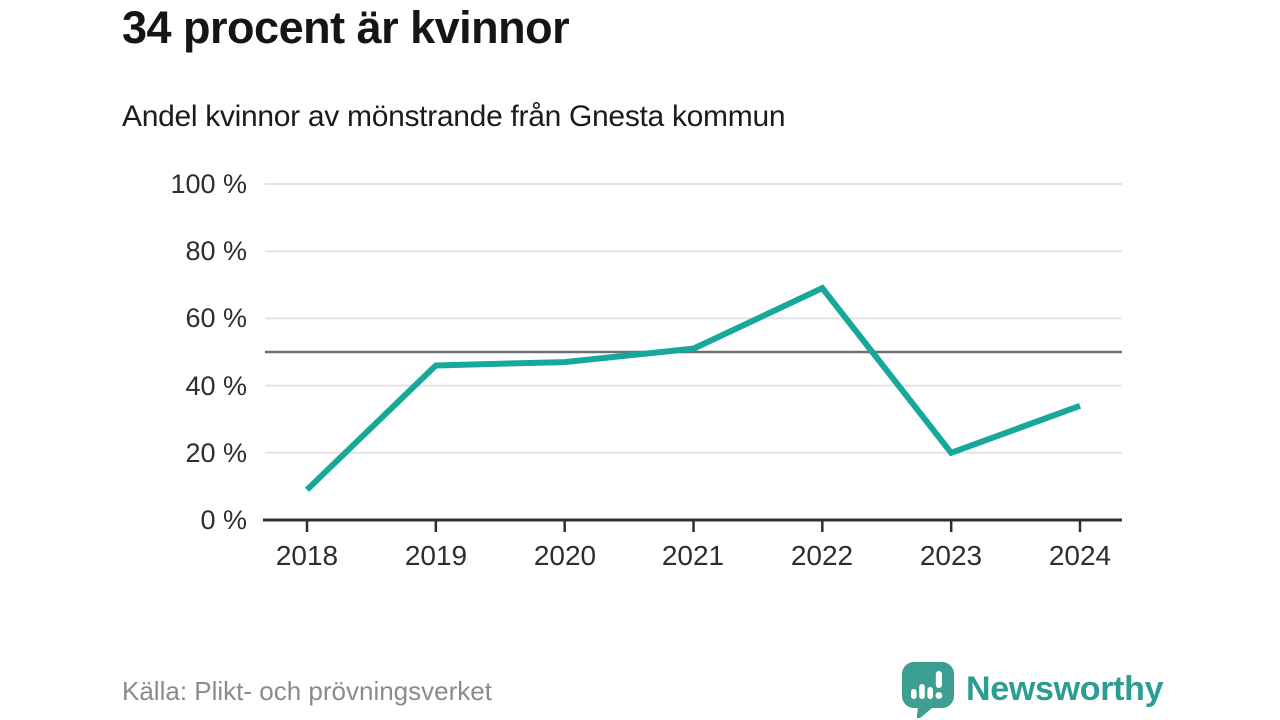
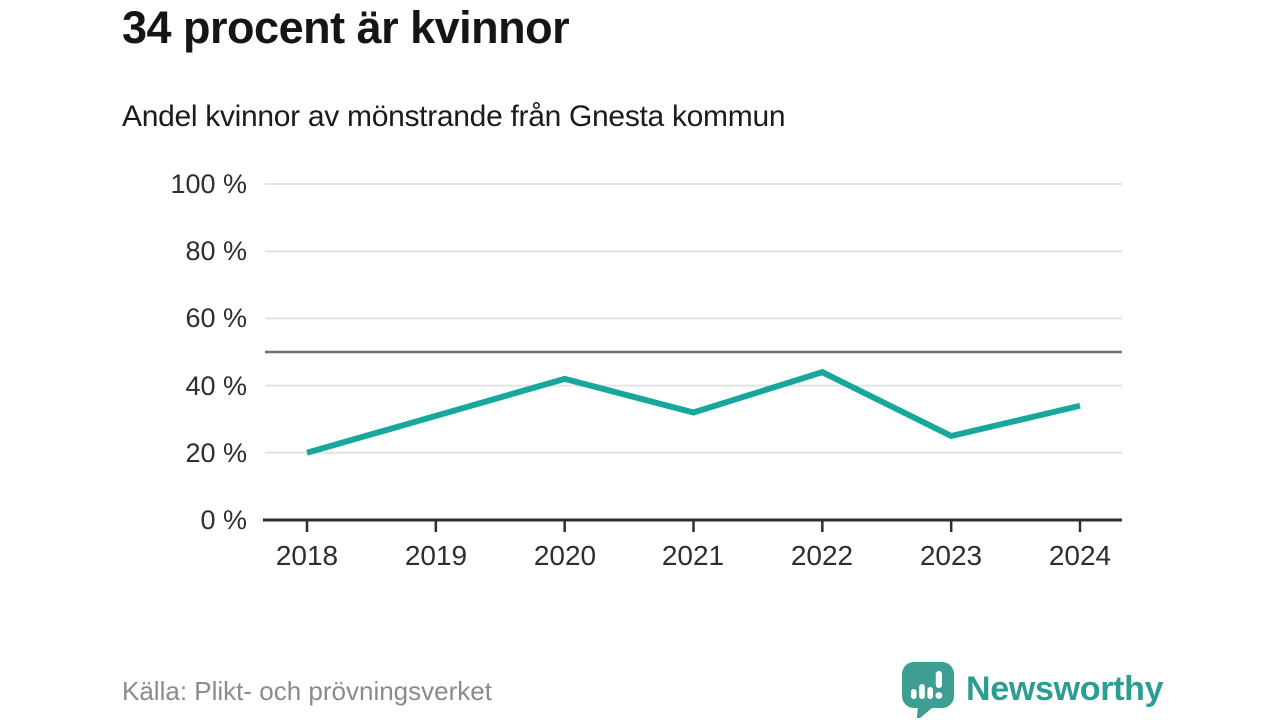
2018: 9% -> 20%
2019: 46% -> 31%
2020: 47% -> 42%
2021: 51% -> 32%
2022: 69% -> 44%
2023: 20% -> 25%
